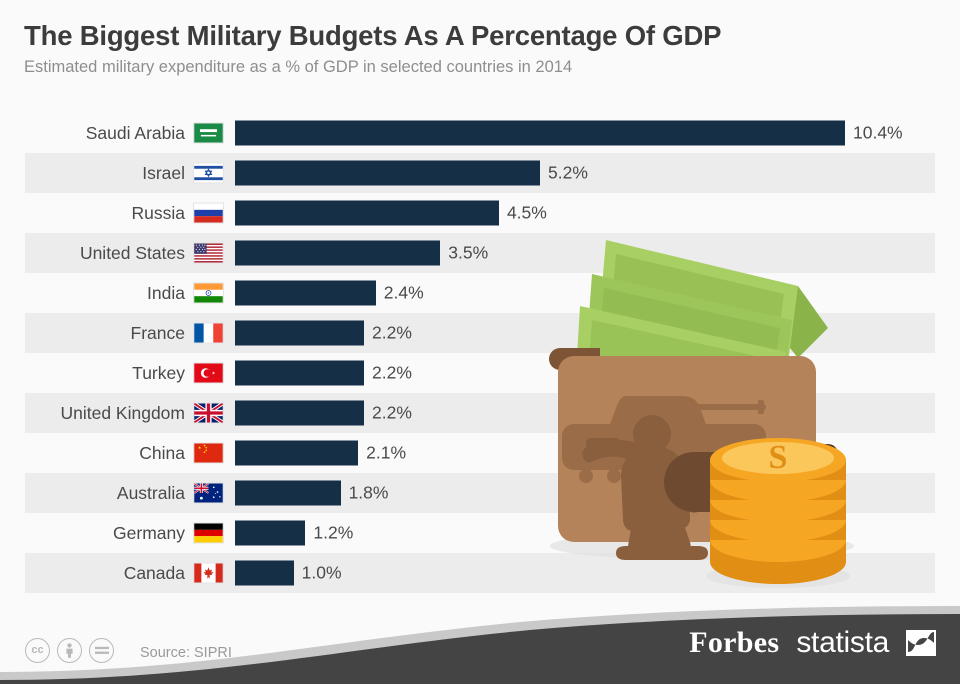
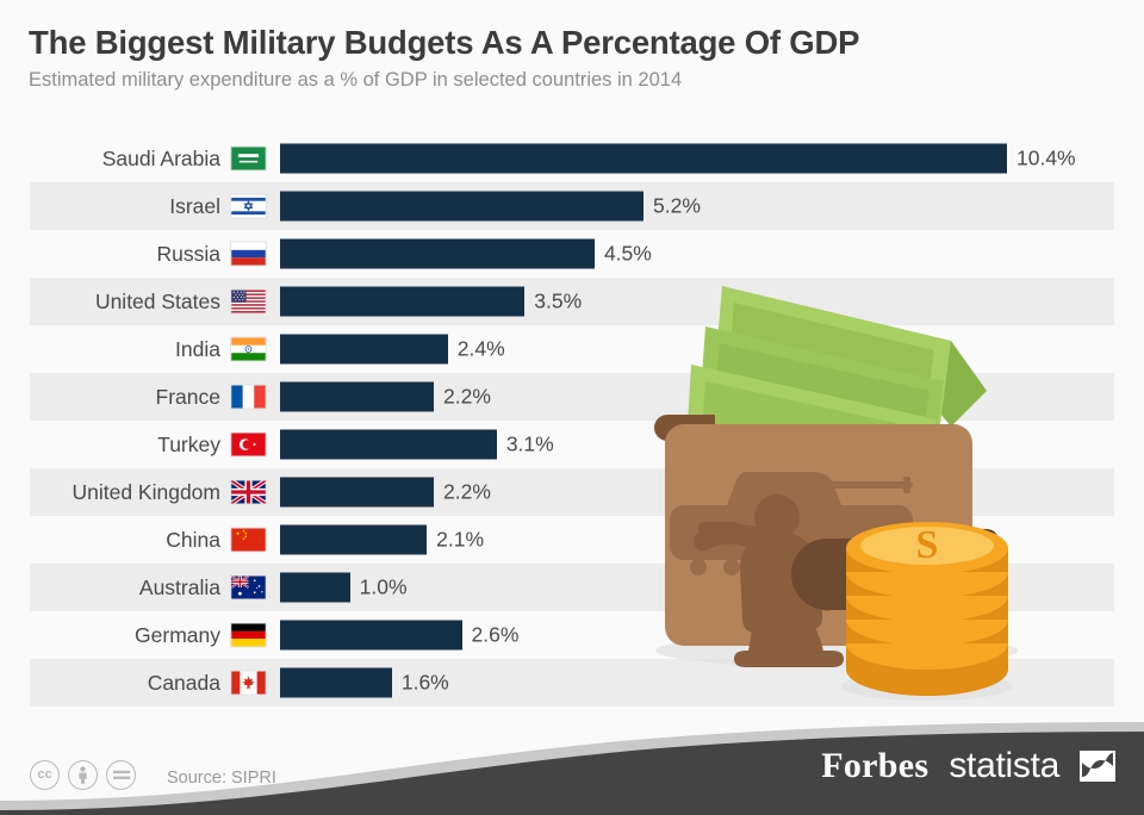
Turkey: 2.2% -> 3.1%
Australia: 1.8% -> 1.0%
Germany: 1.2% -> 2.6%
Canada: 1.0% -> 1.6%
